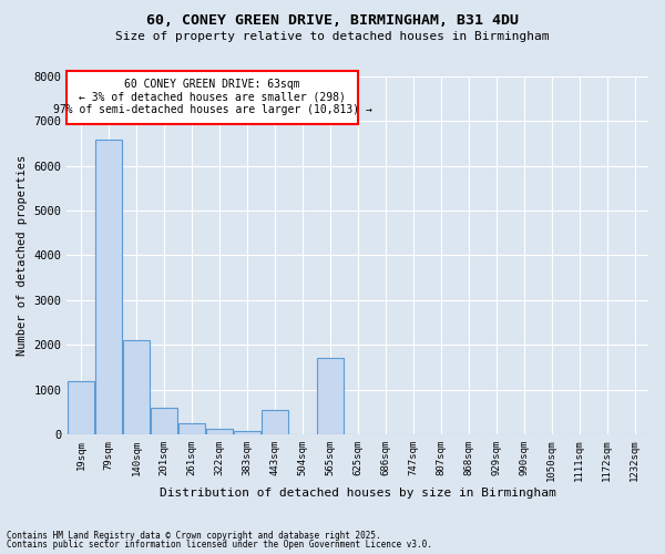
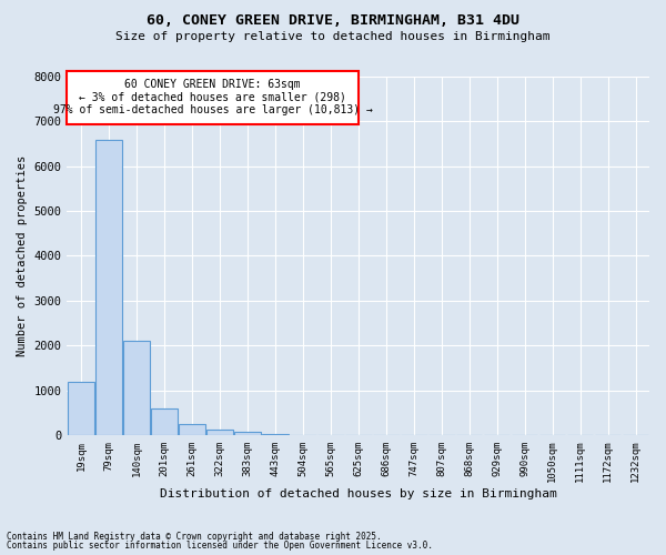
443sqm: 550 -> 30
565sqm: 1700 -> 0
